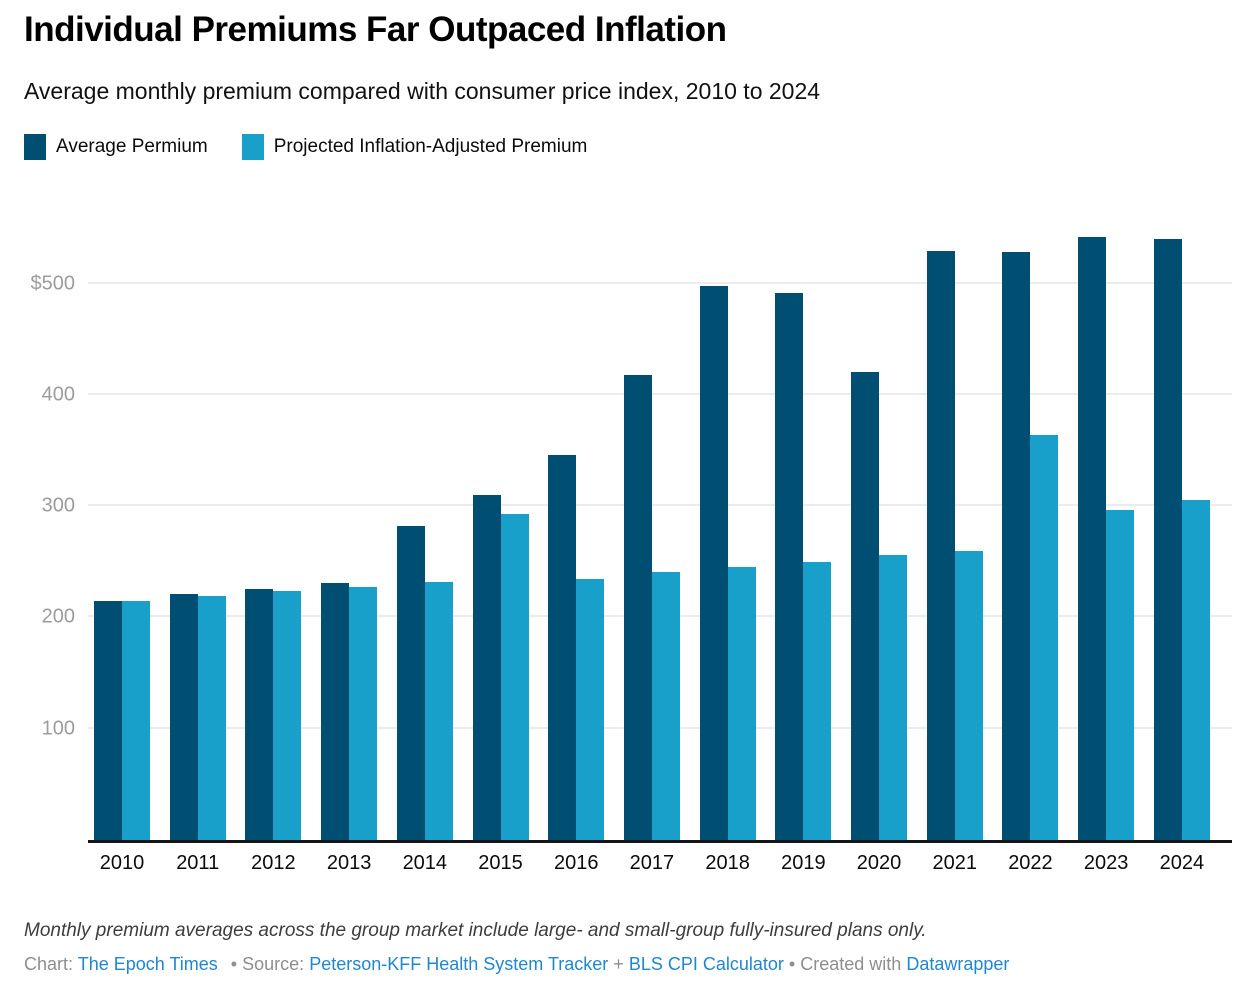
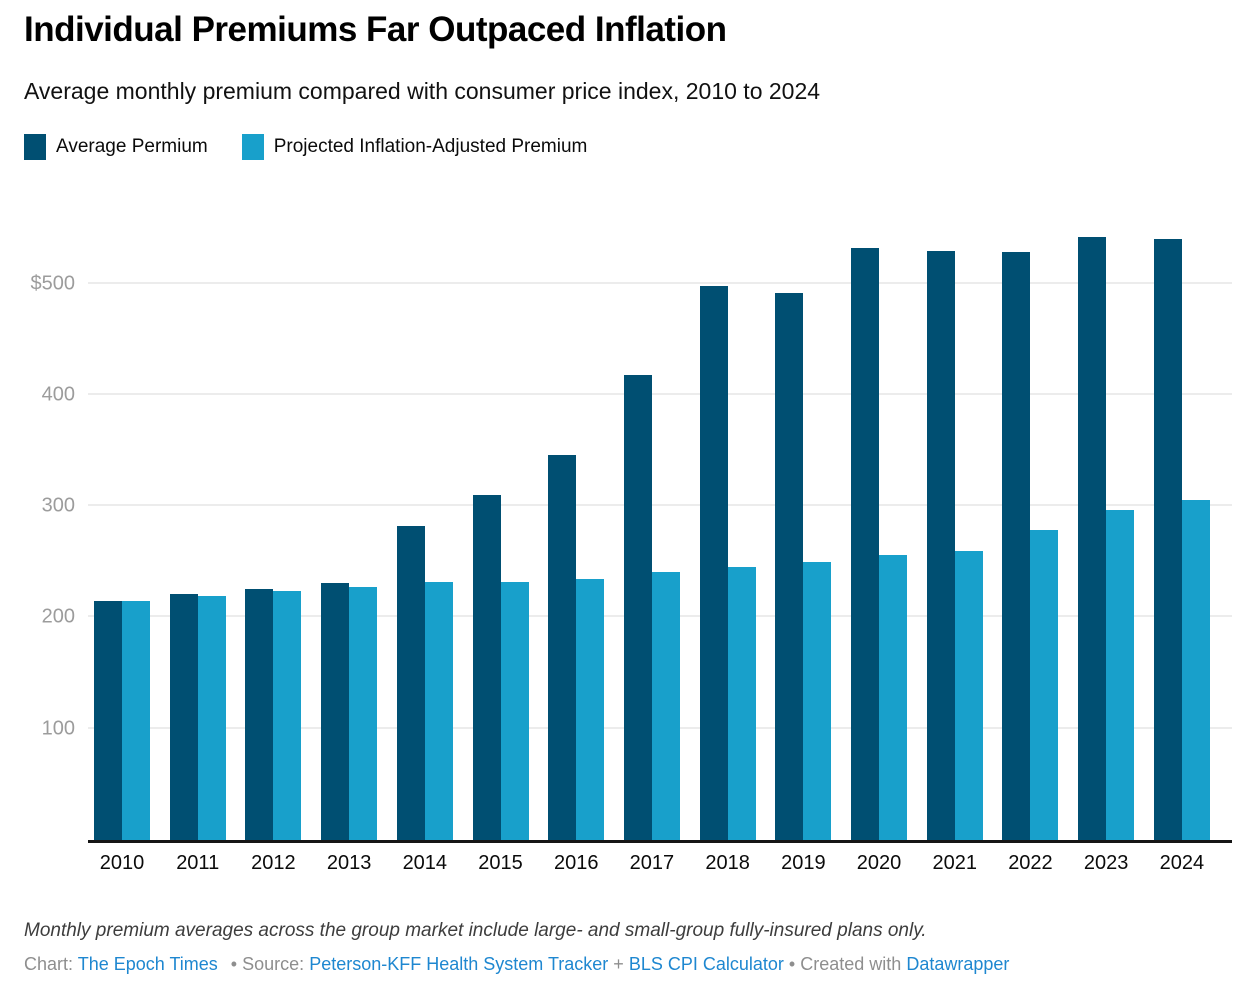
Projected Inflation-Adjusted Premium/2015: $293 -> $232
Average Permium/2020: $421 -> $532
Projected Inflation-Adjusted Premium/2022: $364 -> $279
